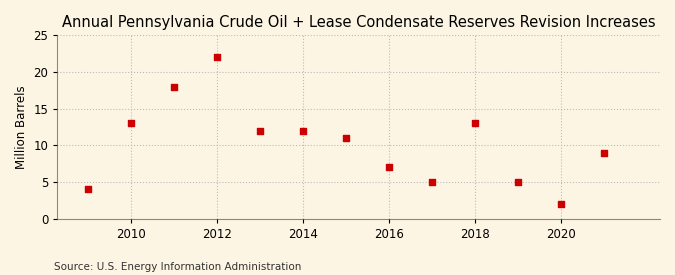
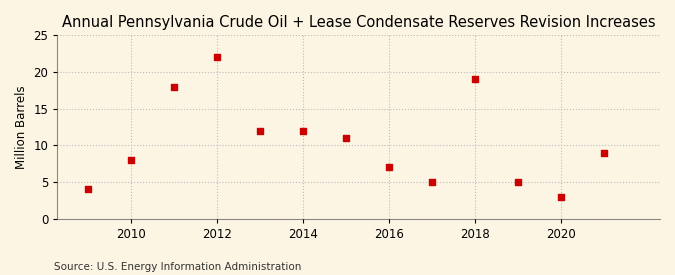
2010: 13 -> 8
2018: 13 -> 19
2020: 2 -> 3
